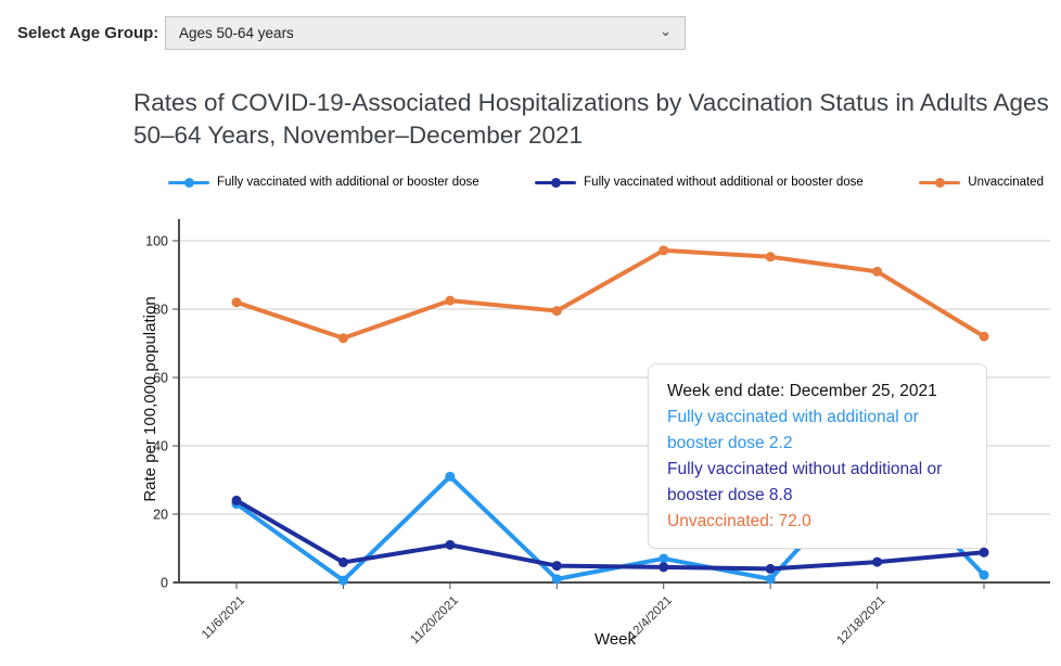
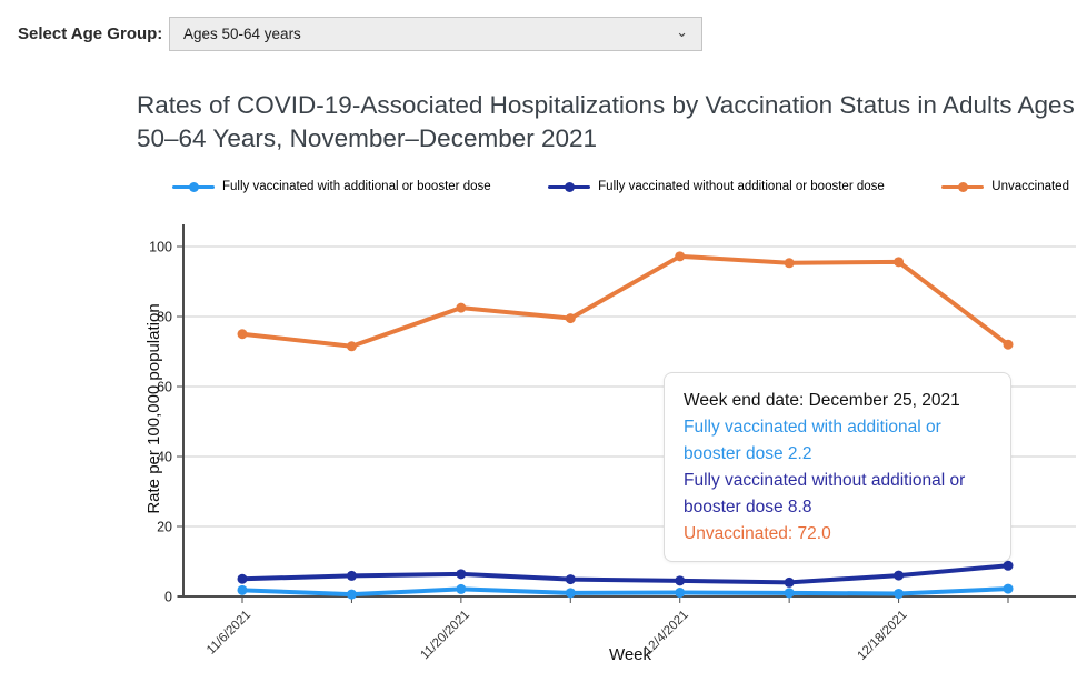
Fully vaccinated with additional or booster dose/11/6/2021: 23 -> 2
Fully vaccinated without additional or booster dose/11/6/2021: 24 -> 5
Unvaccinated/11/6/2021: 82 -> 75
Fully vaccinated with additional or booster dose/11/20/2021: 31 -> 2
Fully vaccinated without additional or booster dose/11/20/2021: 11 -> 6
Fully vaccinated with additional or booster dose/12/4/2021: 7 -> 1
Fully vaccinated with additional or booster dose/12/18/2021: 35 -> 1
Unvaccinated/12/18/2021: 91 -> 96
